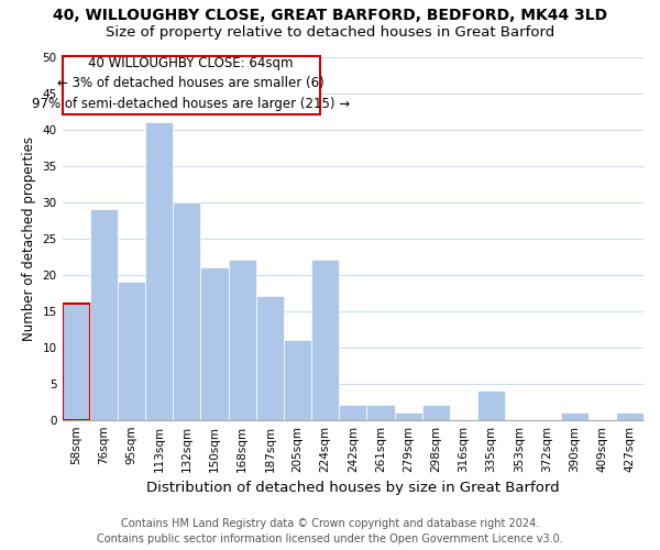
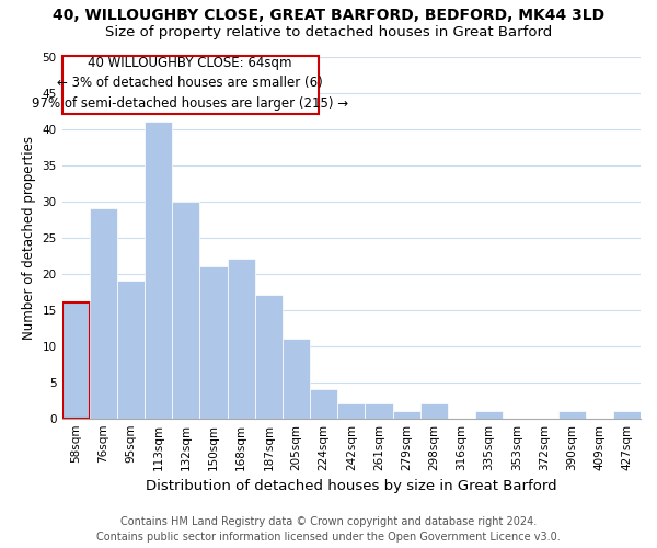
224sqm: 22 -> 4
335sqm: 4 -> 1
